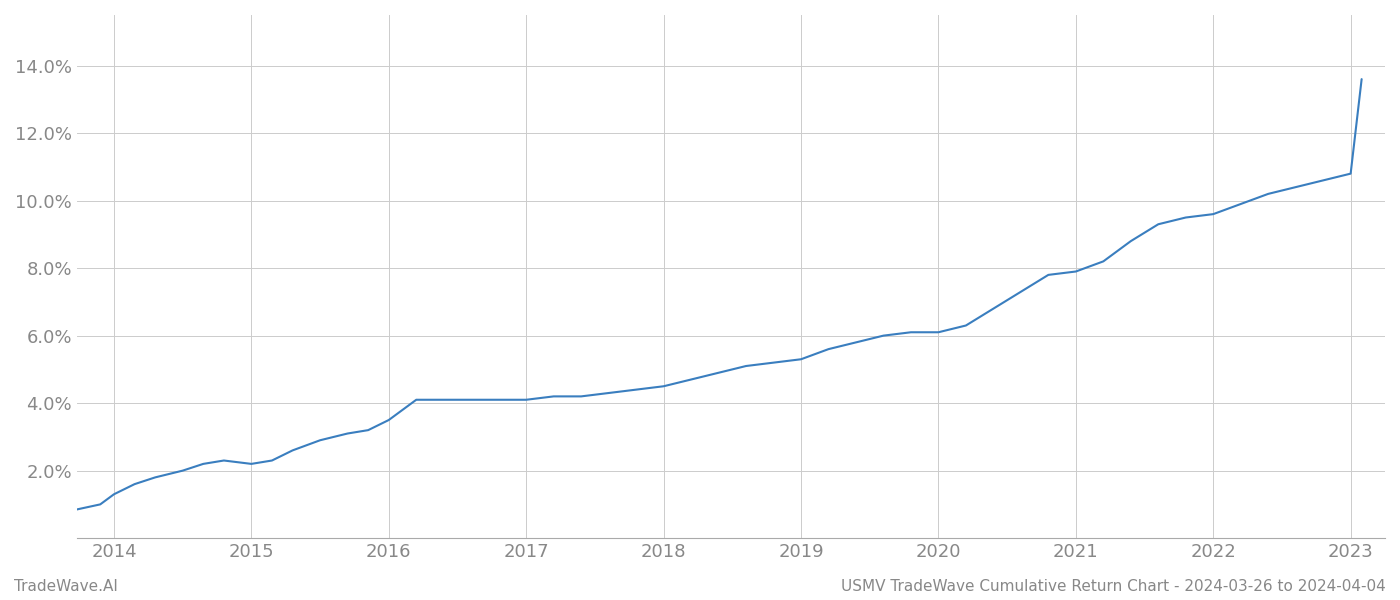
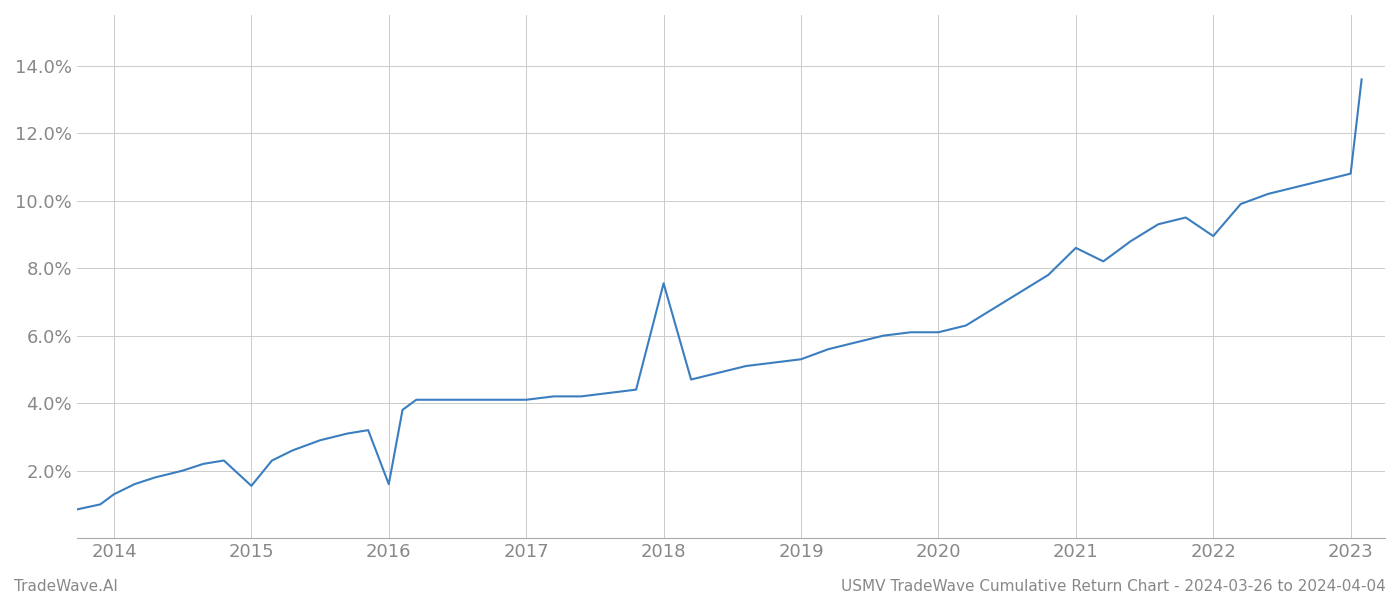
2015: 2.20% -> 1.55%
2016: 3.50% -> 1.60%
2018: 4.50% -> 7.55%
2021: 7.90% -> 8.60%
2022: 9.60% -> 8.95%
